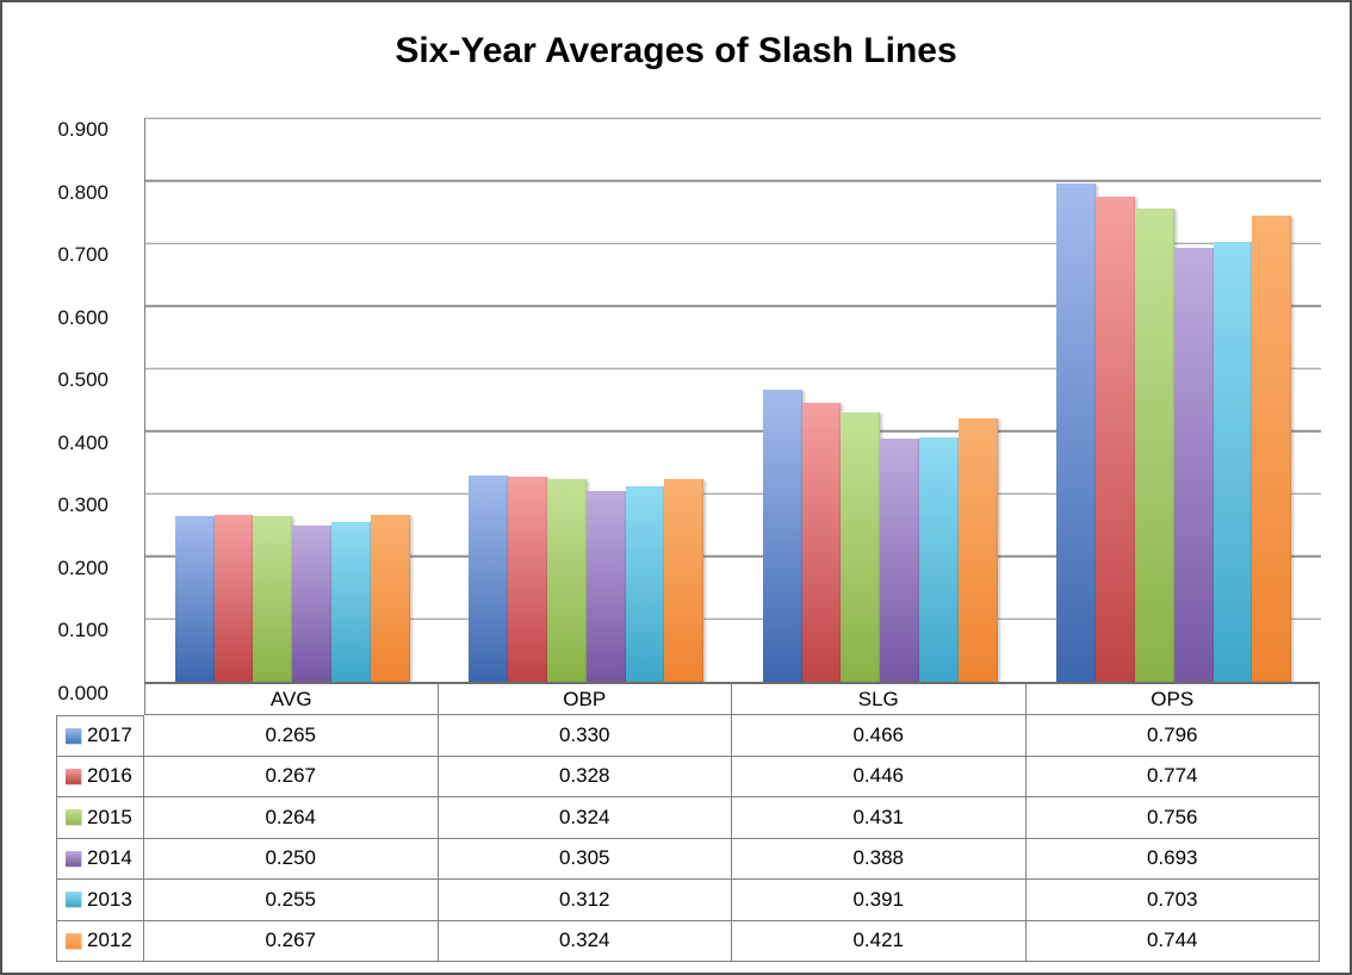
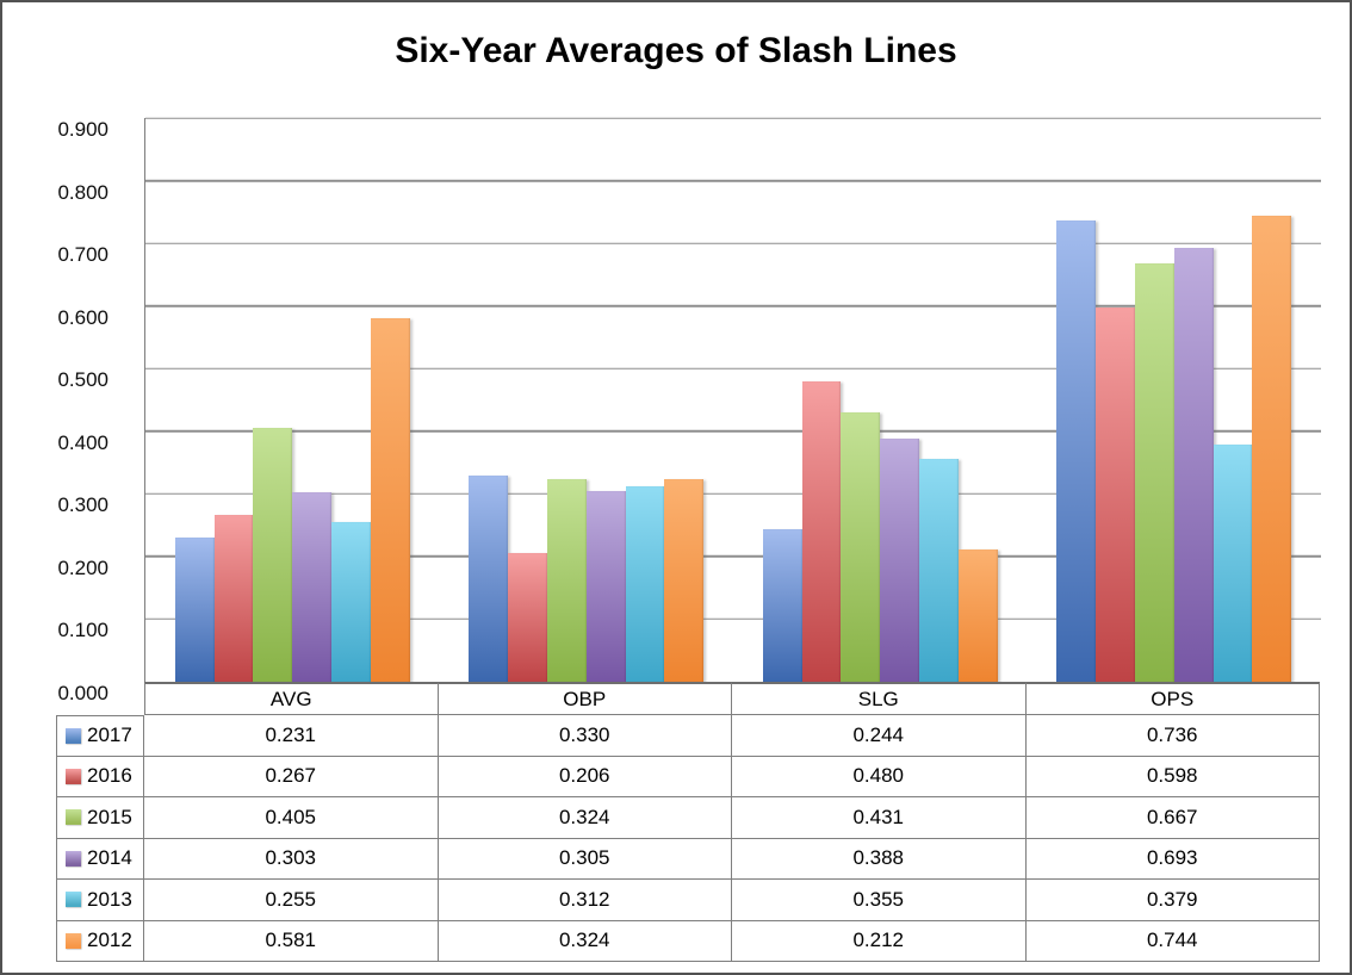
2017/AVG: 0.265 -> 0.231
2015/AVG: 0.264 -> 0.405
2014/AVG: 0.250 -> 0.303
2012/AVG: 0.267 -> 0.581
2016/OBP: 0.328 -> 0.206
2017/SLG: 0.466 -> 0.244
2016/SLG: 0.446 -> 0.480
2013/SLG: 0.391 -> 0.355
2012/SLG: 0.421 -> 0.212
2017/OPS: 0.796 -> 0.736
2016/OPS: 0.774 -> 0.598
2015/OPS: 0.756 -> 0.667
2013/OPS: 0.703 -> 0.379
